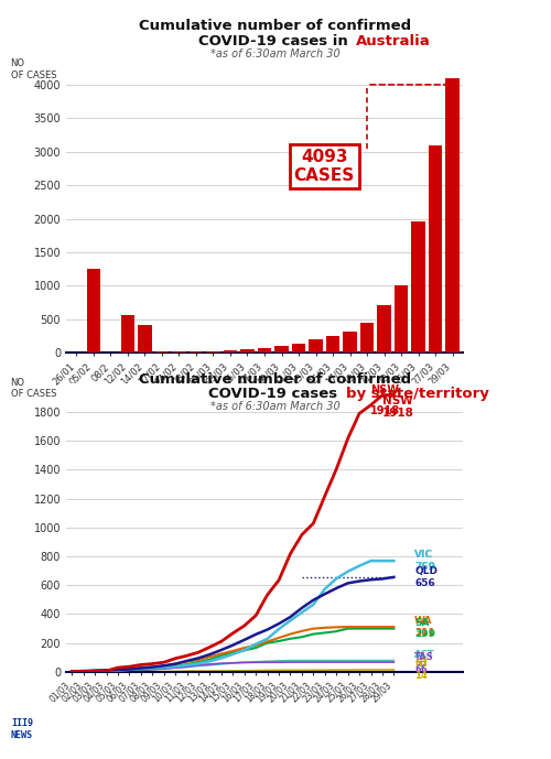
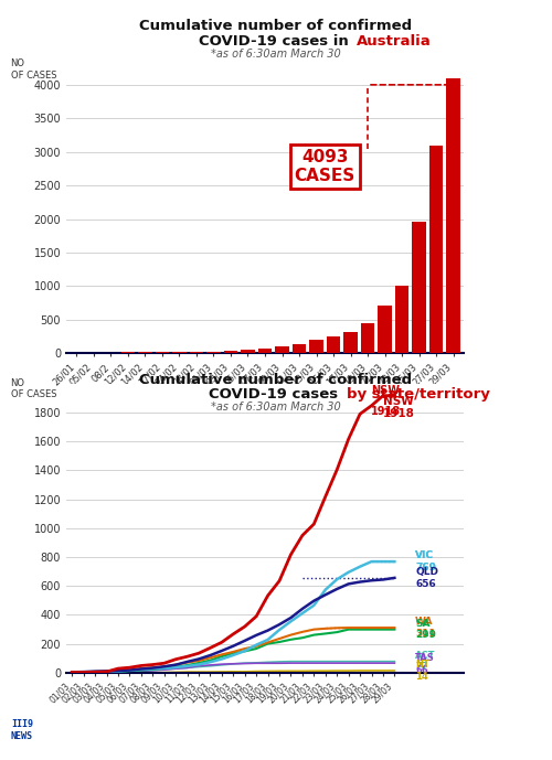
05/02: 1260 -> 10
12/02: 560 -> 20
14/02: 420 -> 20
